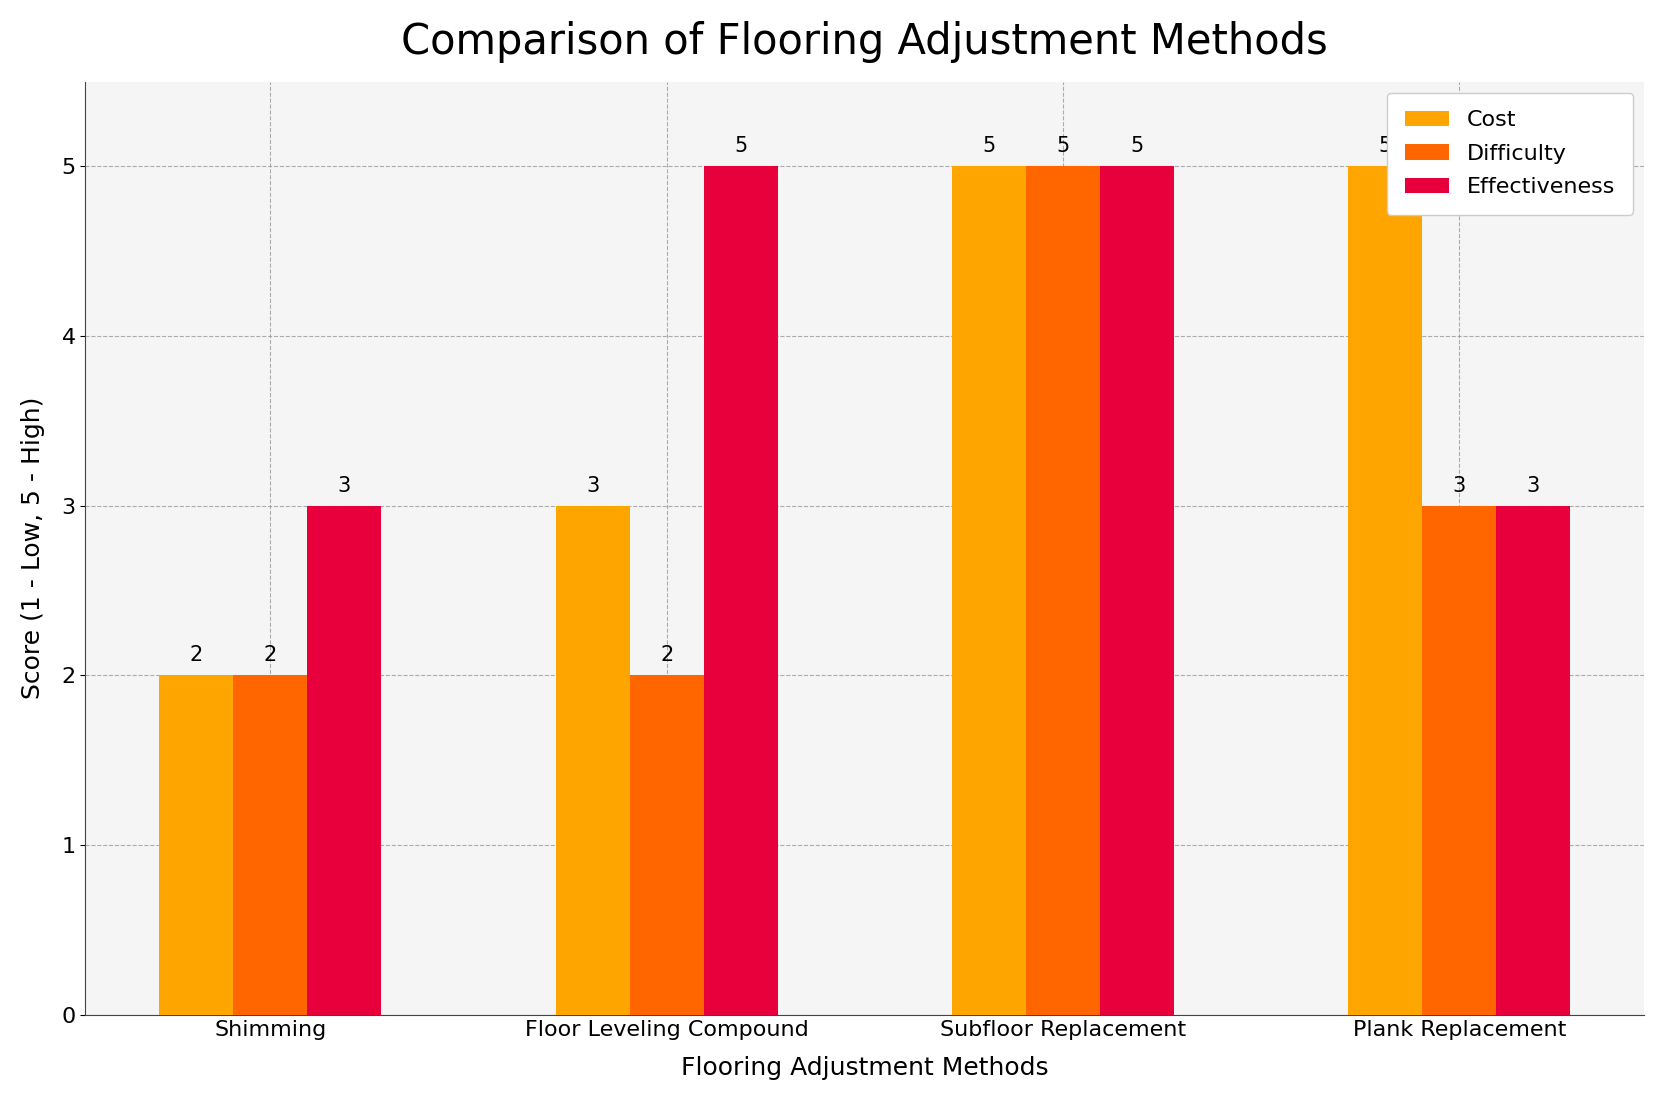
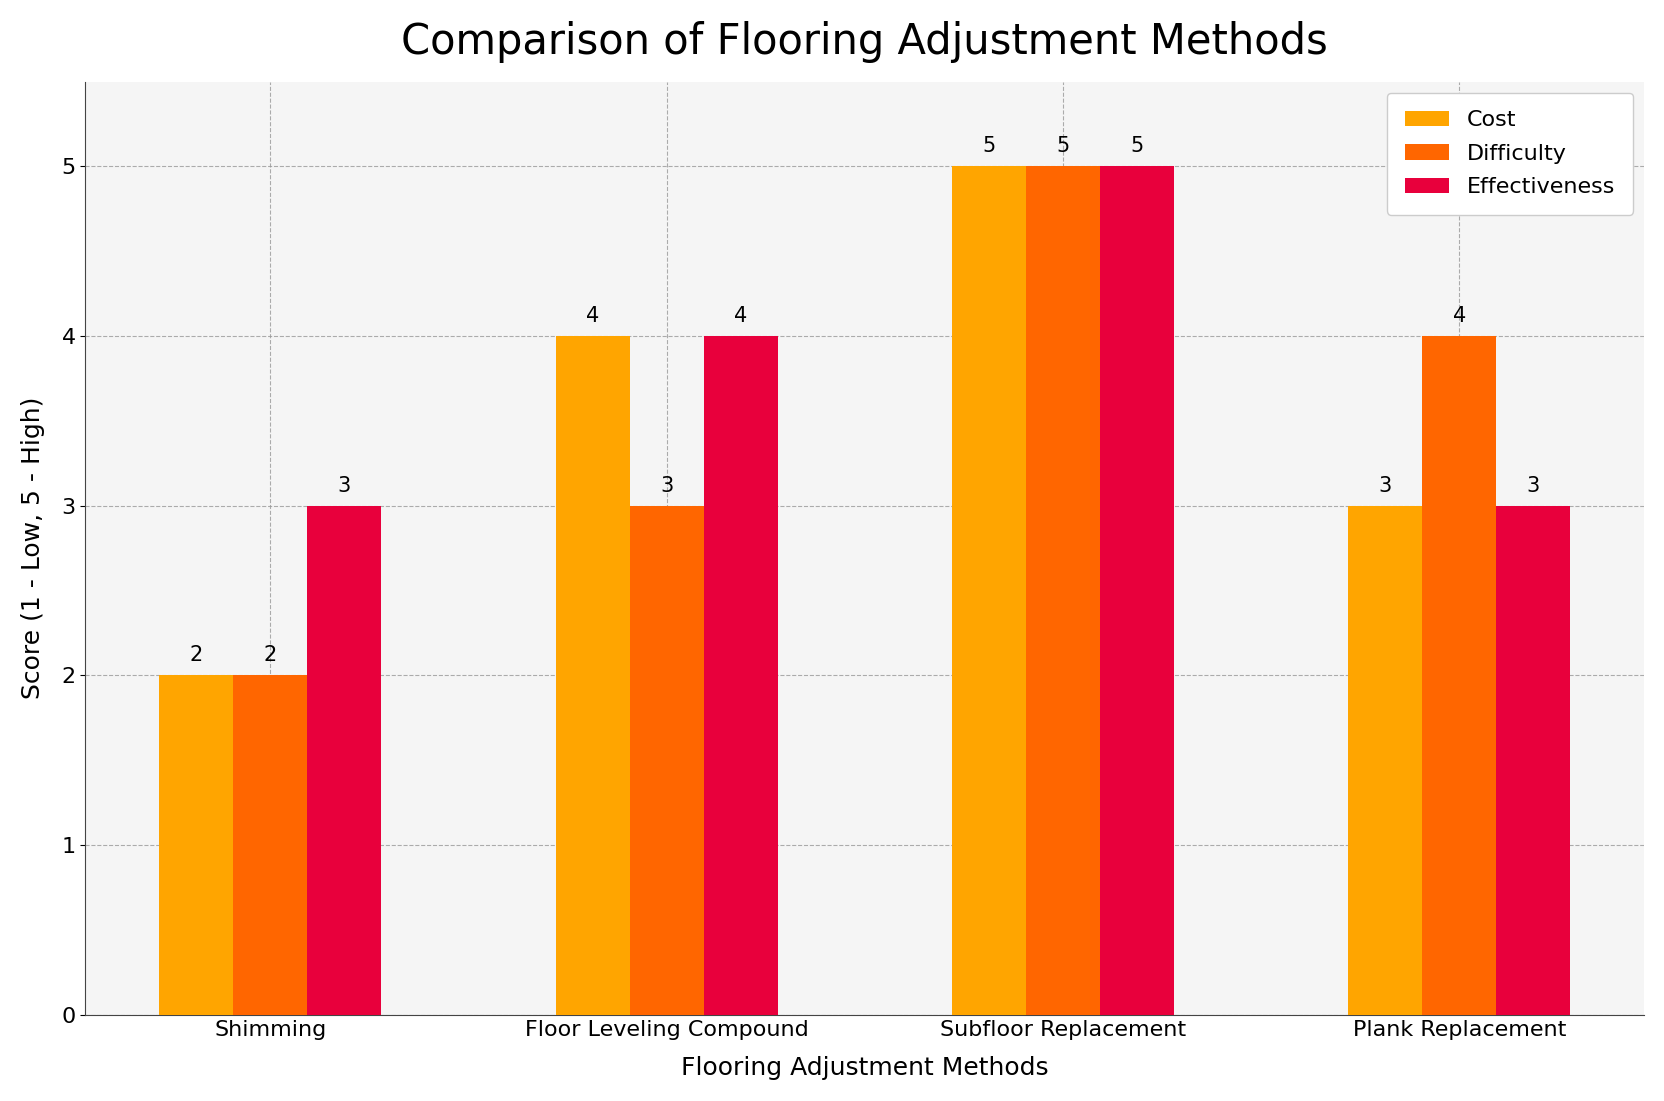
Cost/Floor Leveling Compound: 3 -> 4
Difficulty/Floor Leveling Compound: 2 -> 3
Effectiveness/Floor Leveling Compound: 5 -> 4
Cost/Plank Replacement: 5 -> 3
Difficulty/Plank Replacement: 3 -> 4
